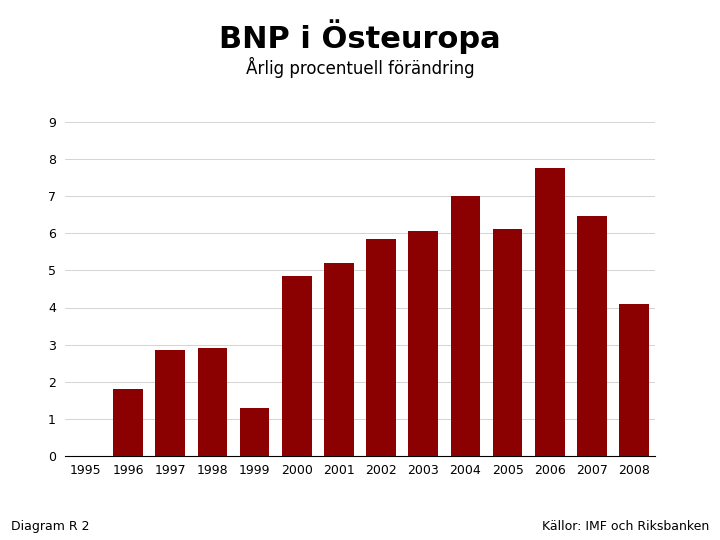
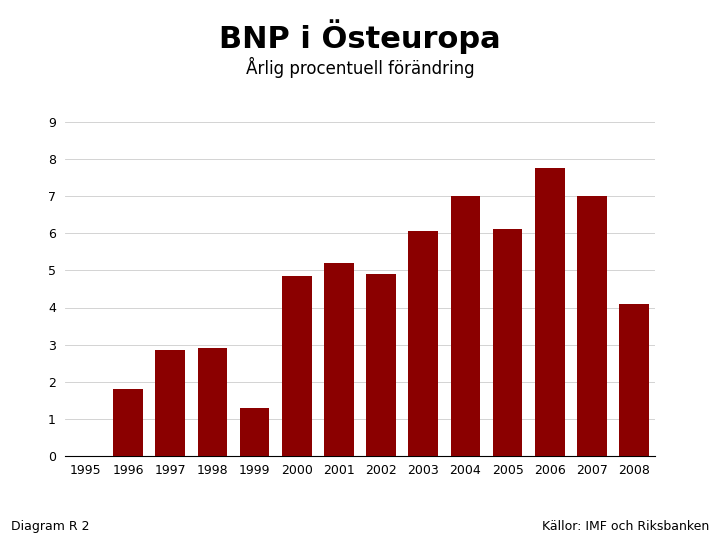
2002: 5.85 -> 4.90
2007: 6.45 -> 7.00
